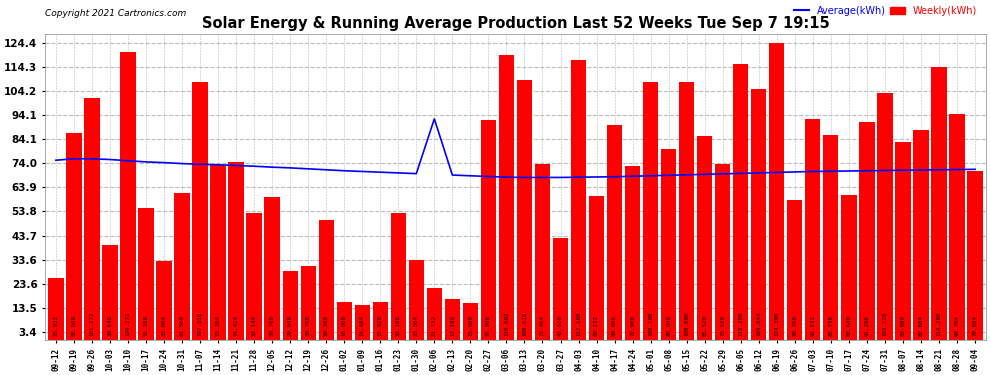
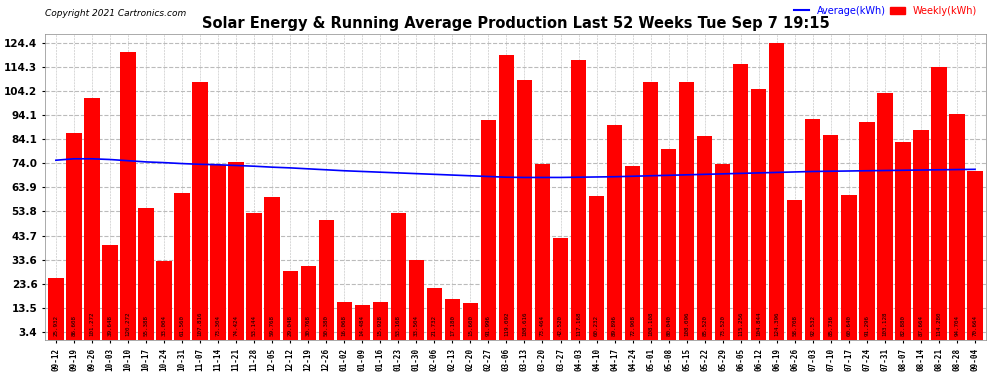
Average(kWh)/02-06: 92.5 -> 69.3
